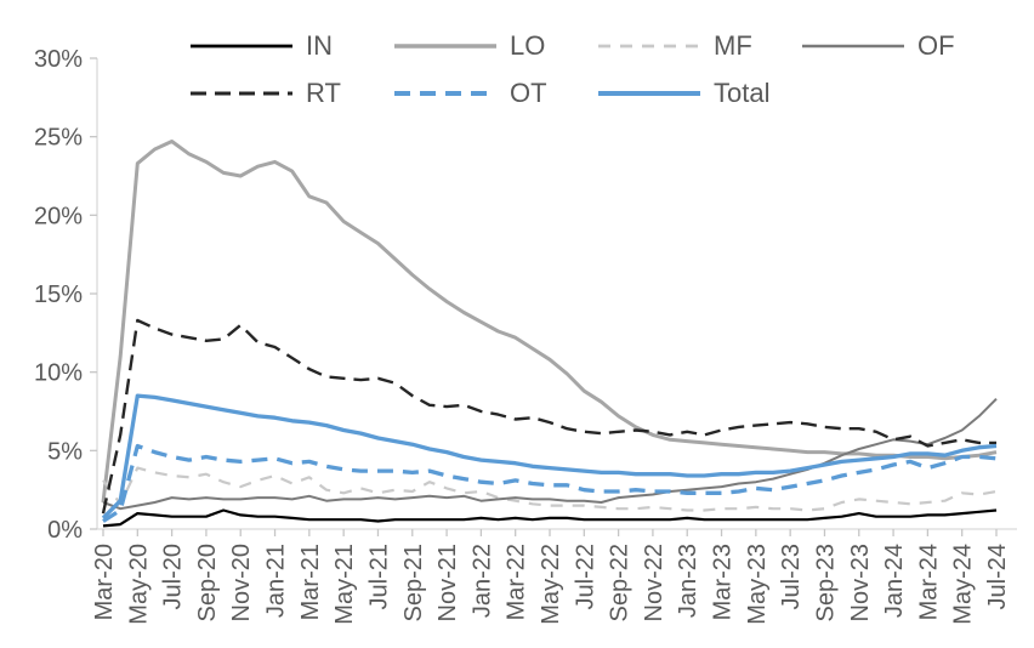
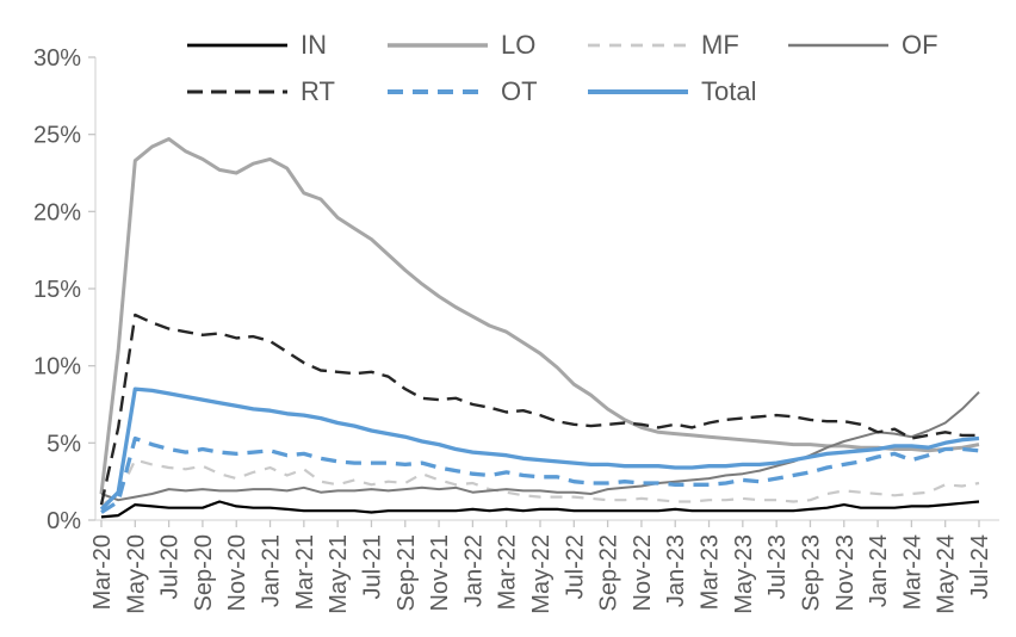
MF/Mar-20: 3.1% -> 1.0%
RT/Nov-20: 13.0% -> 11.8%
